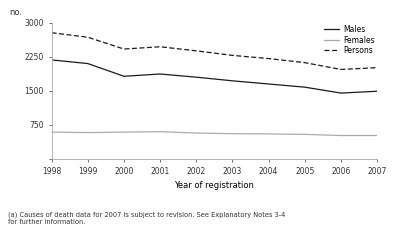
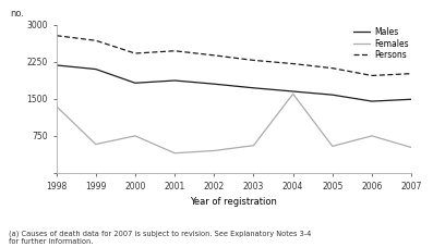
Females/1998: 590 -> 1350
Females/2000: 590 -> 750
Females/2001: 600 -> 400
Females/2002: 570 -> 450
Females/2004: 550 -> 1600
Females/2006: 520 -> 750
